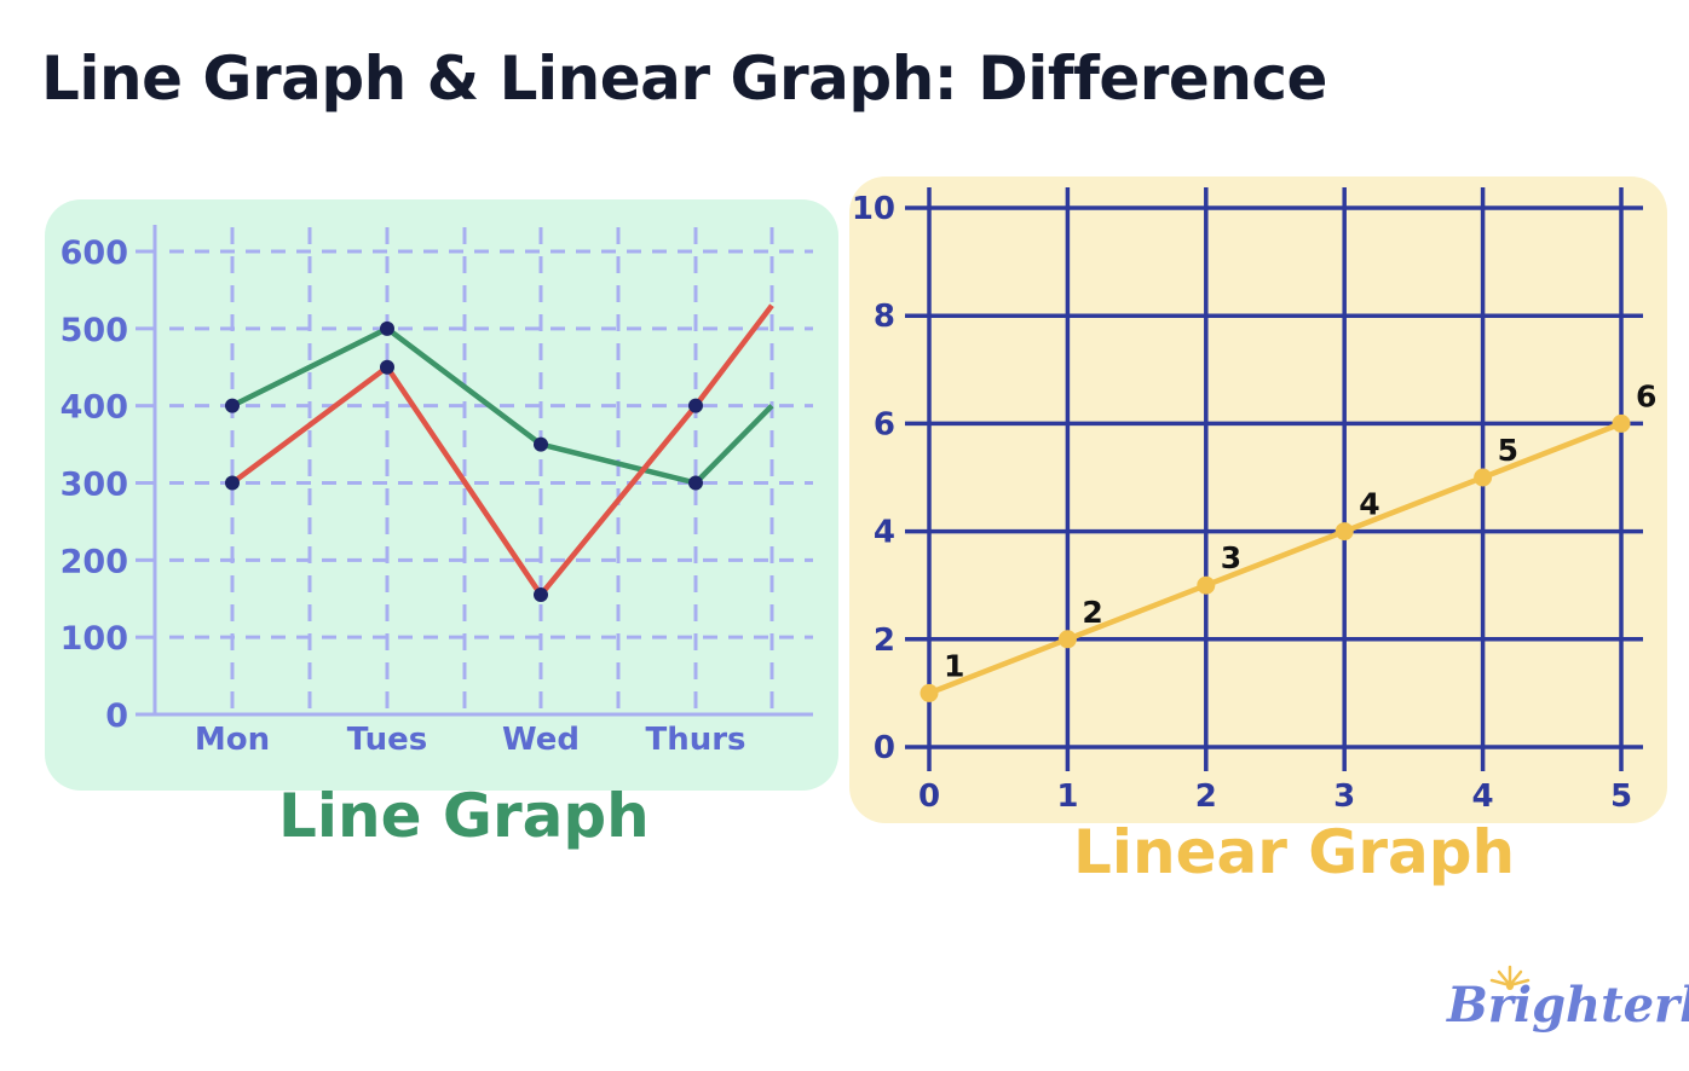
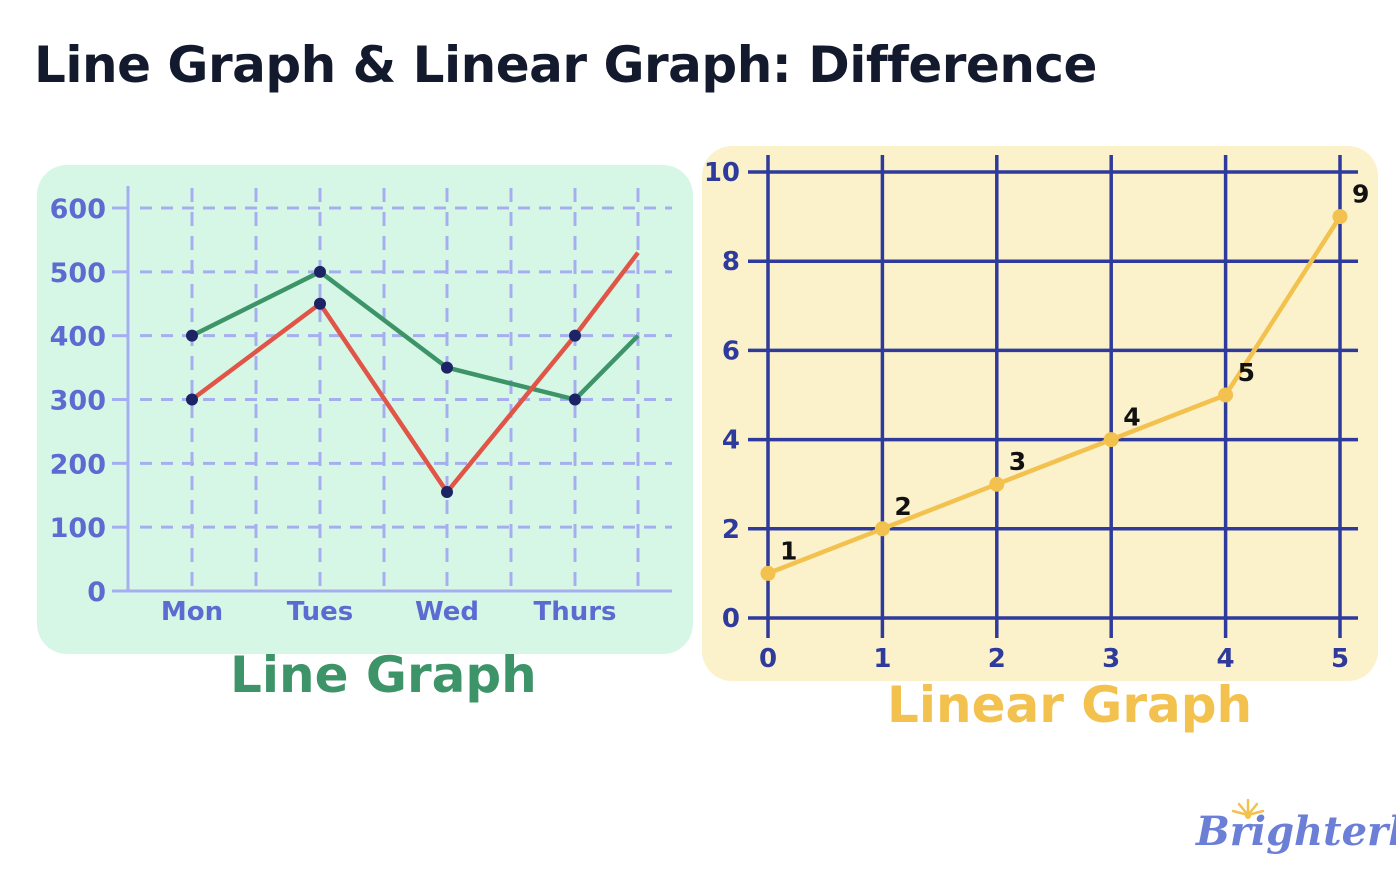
Linear Graph/5: 6 -> 9
